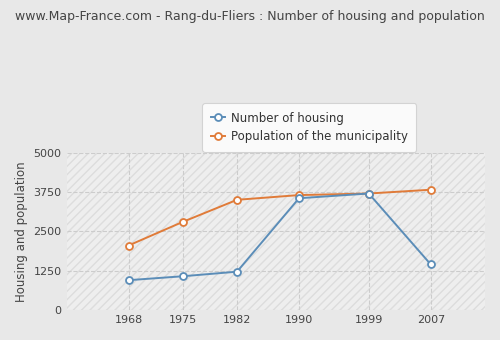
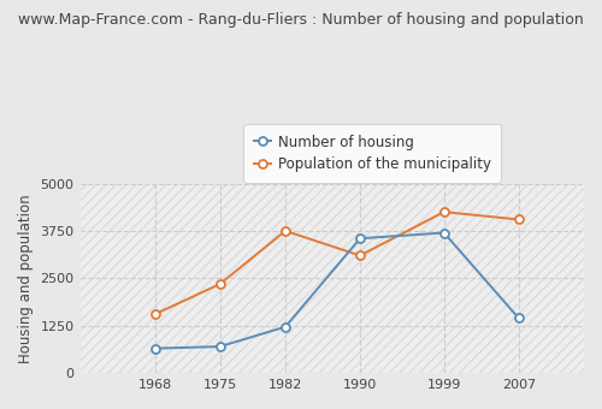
Number of housing/1968: 950 -> 650
Population of the municipality/1968: 2050 -> 1550
Number of housing/1975: 1080 -> 700
Population of the municipality/1975: 2800 -> 2350
Population of the municipality/1982: 3500 -> 3750
Population of the municipality/1990: 3650 -> 3100
Population of the municipality/1999: 3700 -> 4250
Population of the municipality/2007: 3820 -> 4050
